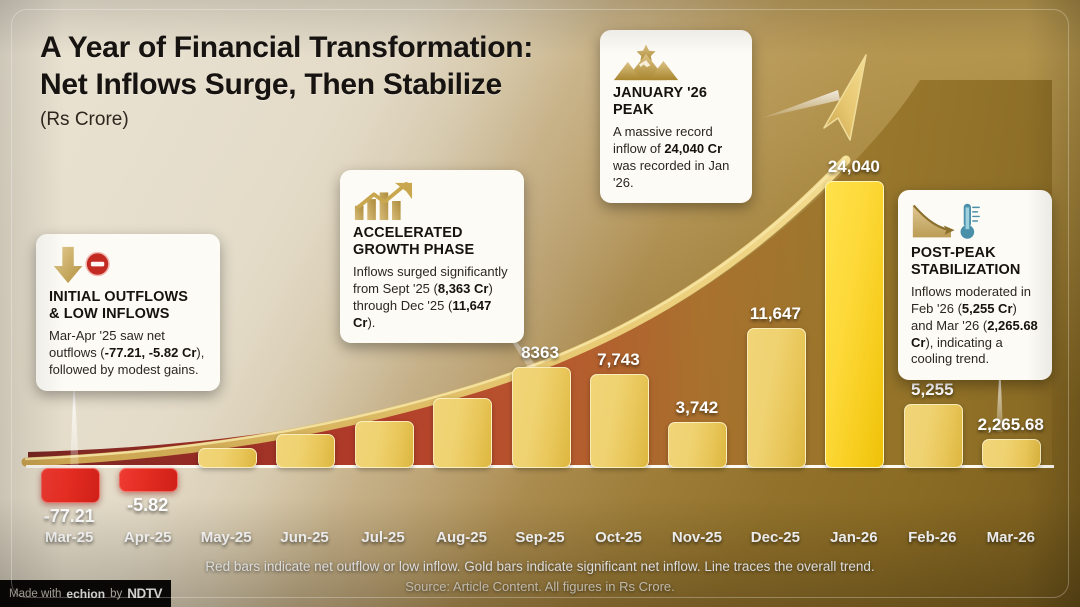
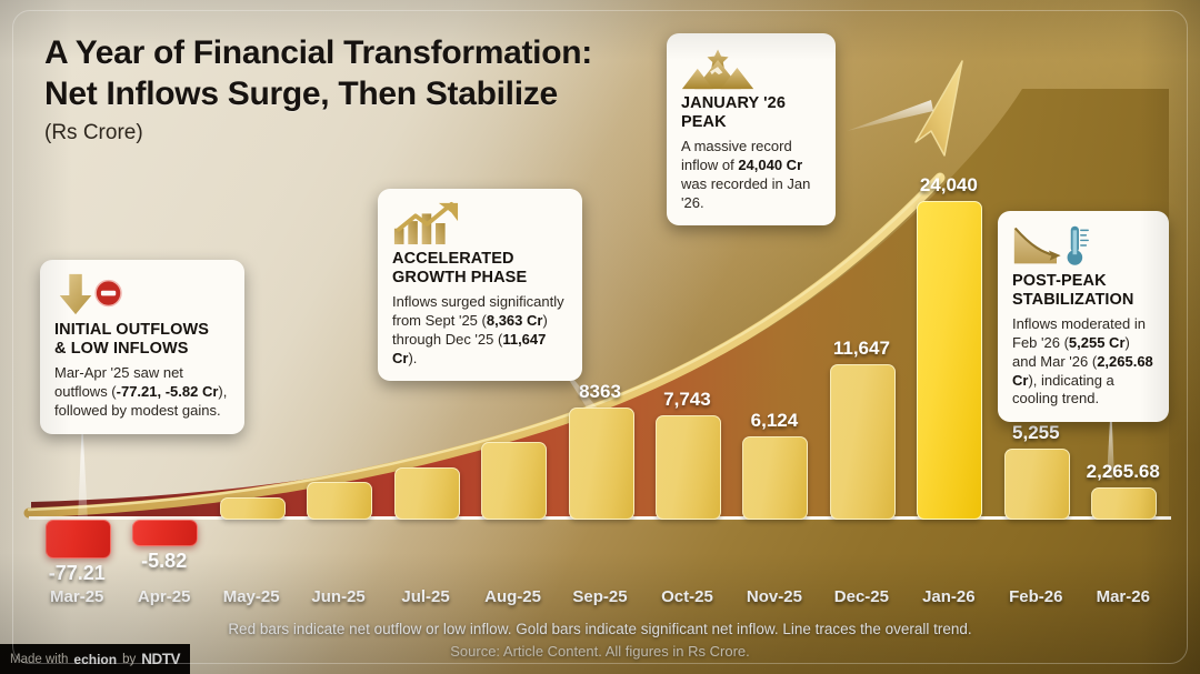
Nov-25: 3,742 -> 6,124
